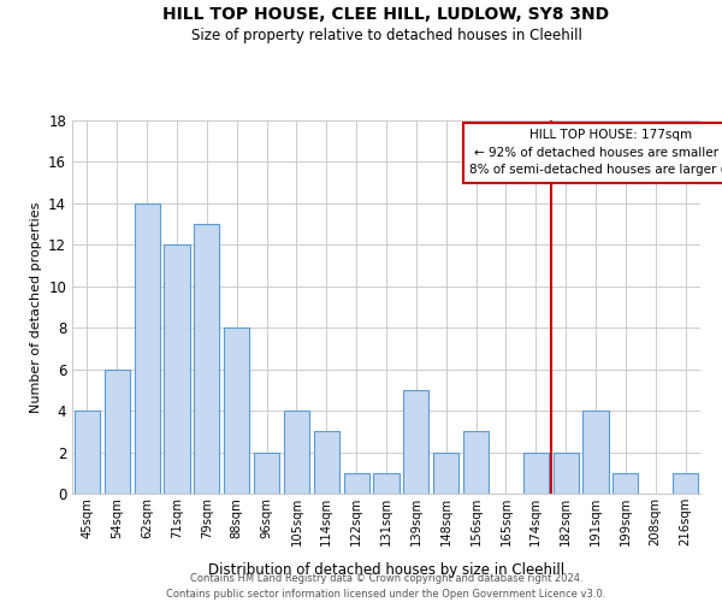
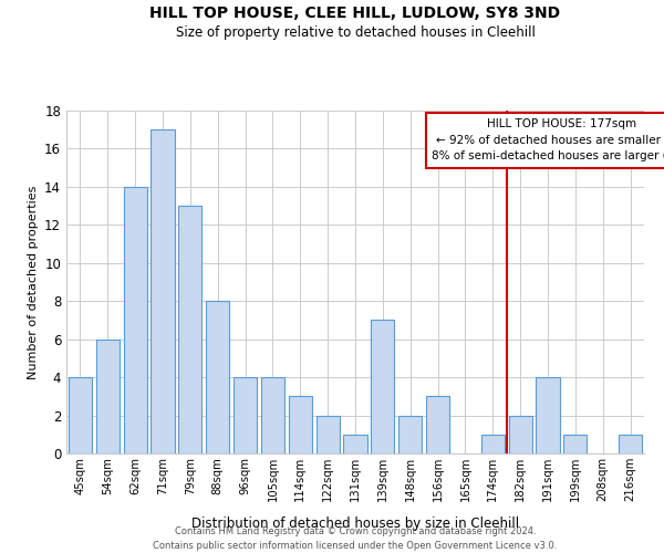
71sqm: 12 -> 17
96sqm: 2 -> 4
122sqm: 1 -> 2
139sqm: 5 -> 7
174sqm: 2 -> 1
